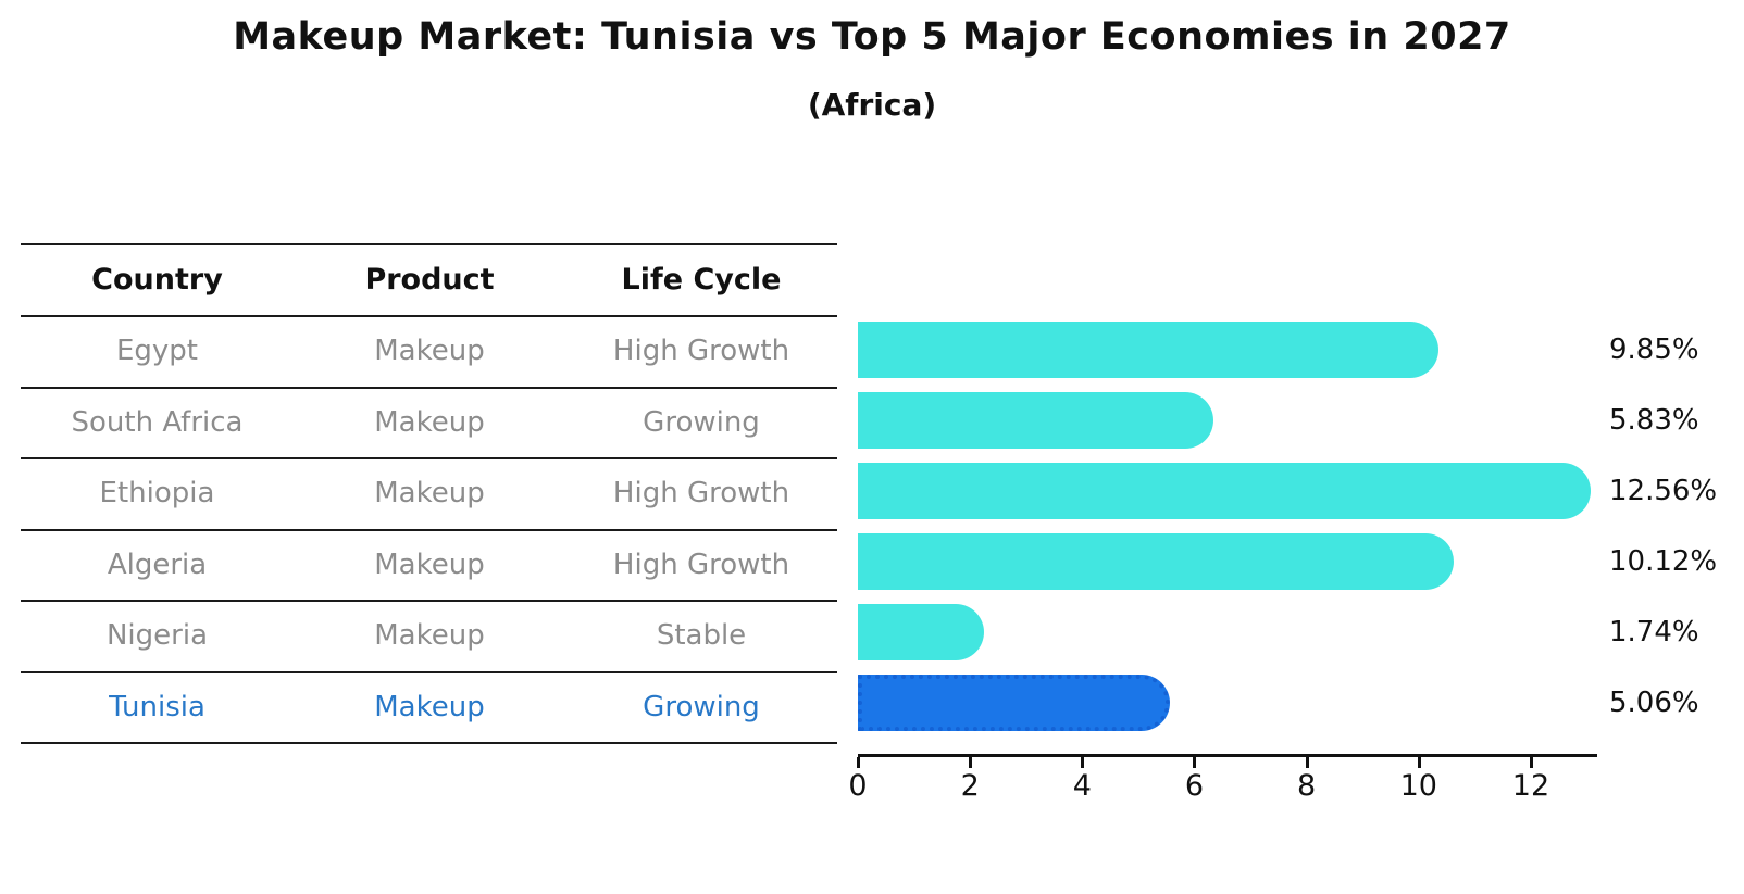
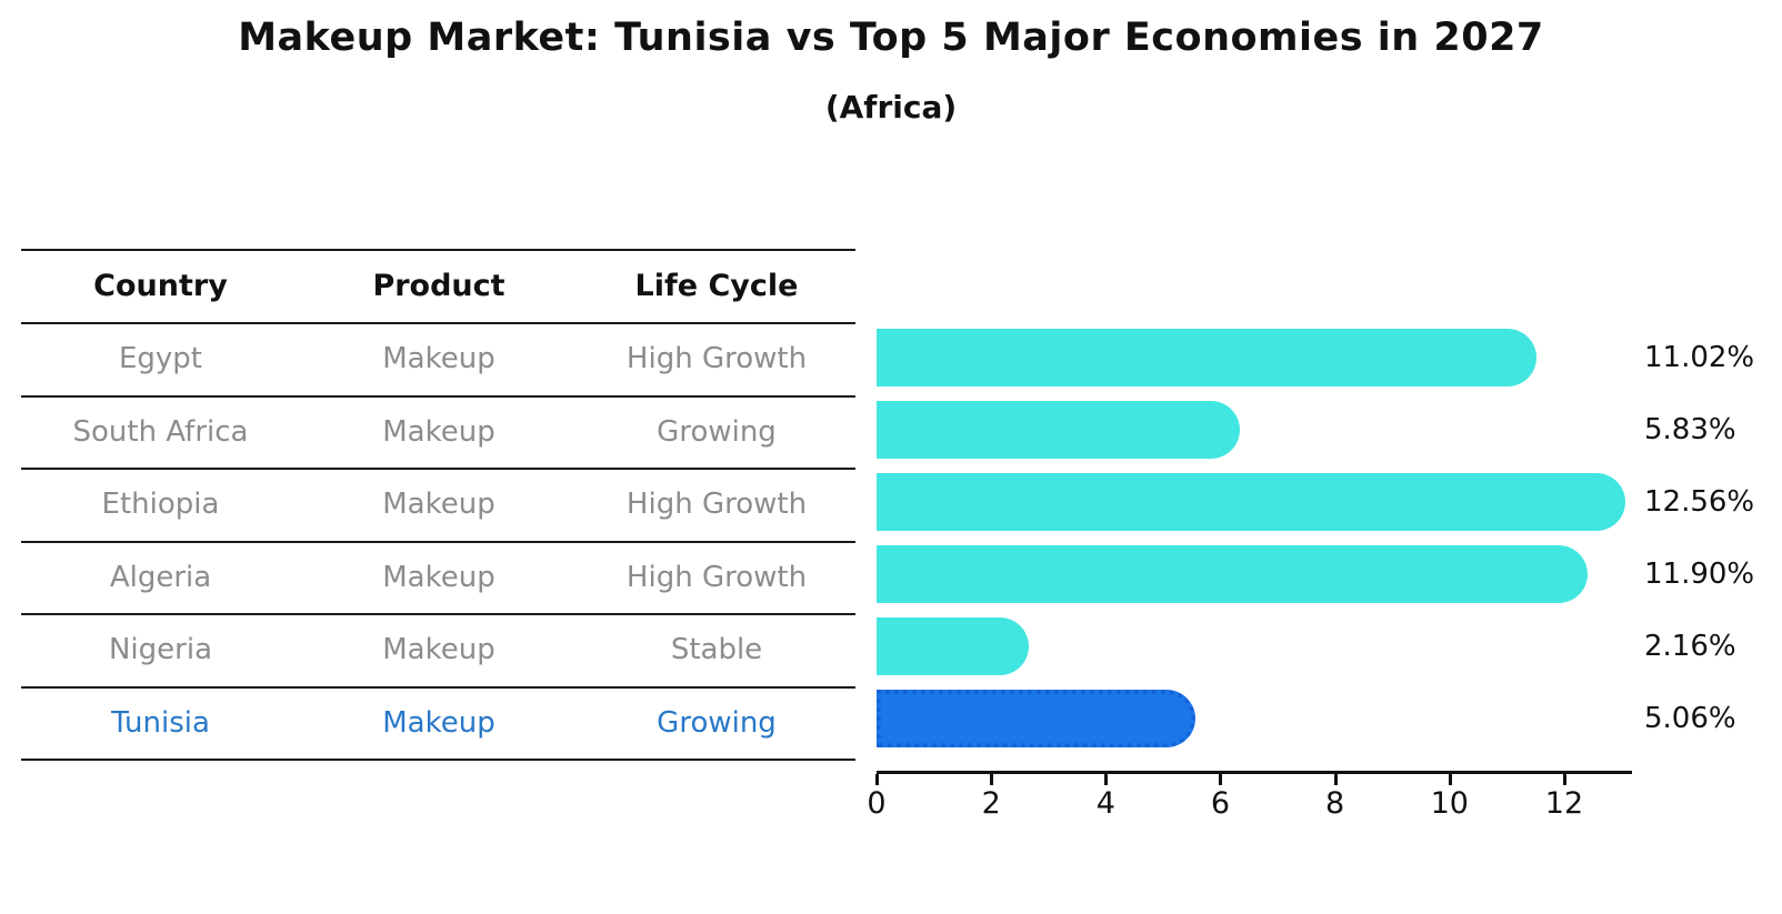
Egypt: 9.85% -> 11.02%
Algeria: 10.12% -> 11.90%
Nigeria: 1.74% -> 2.16%
